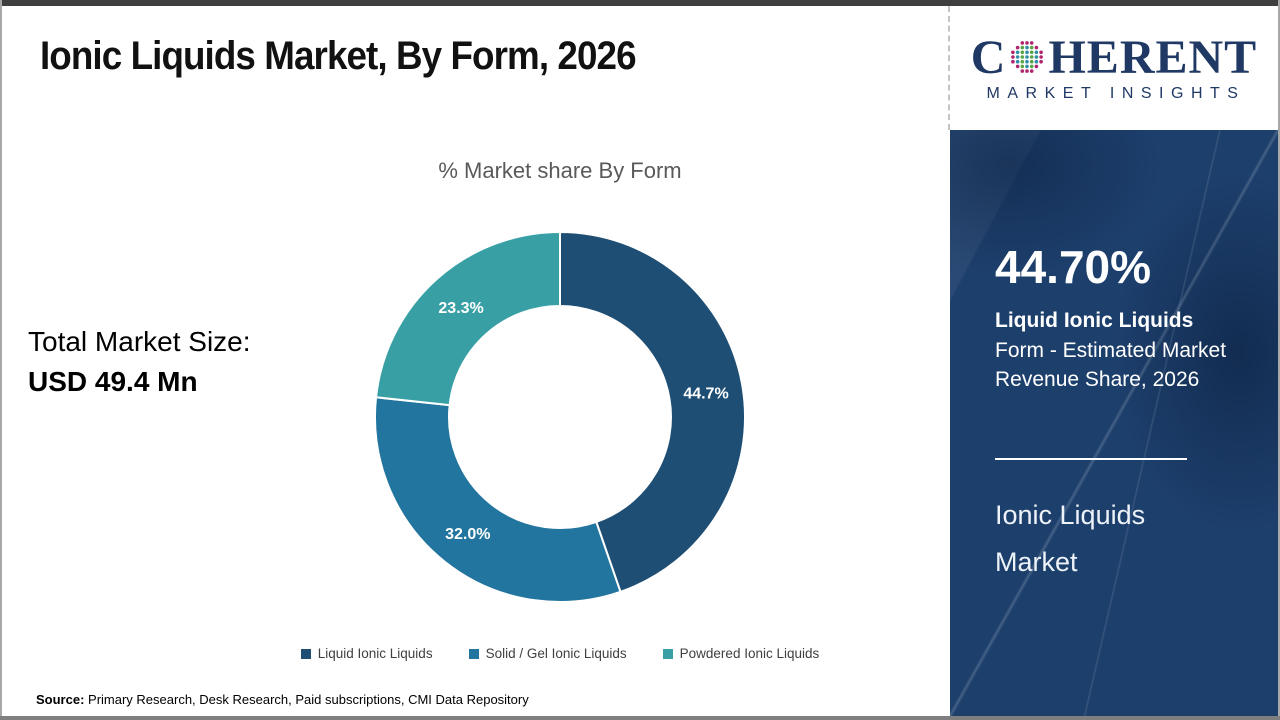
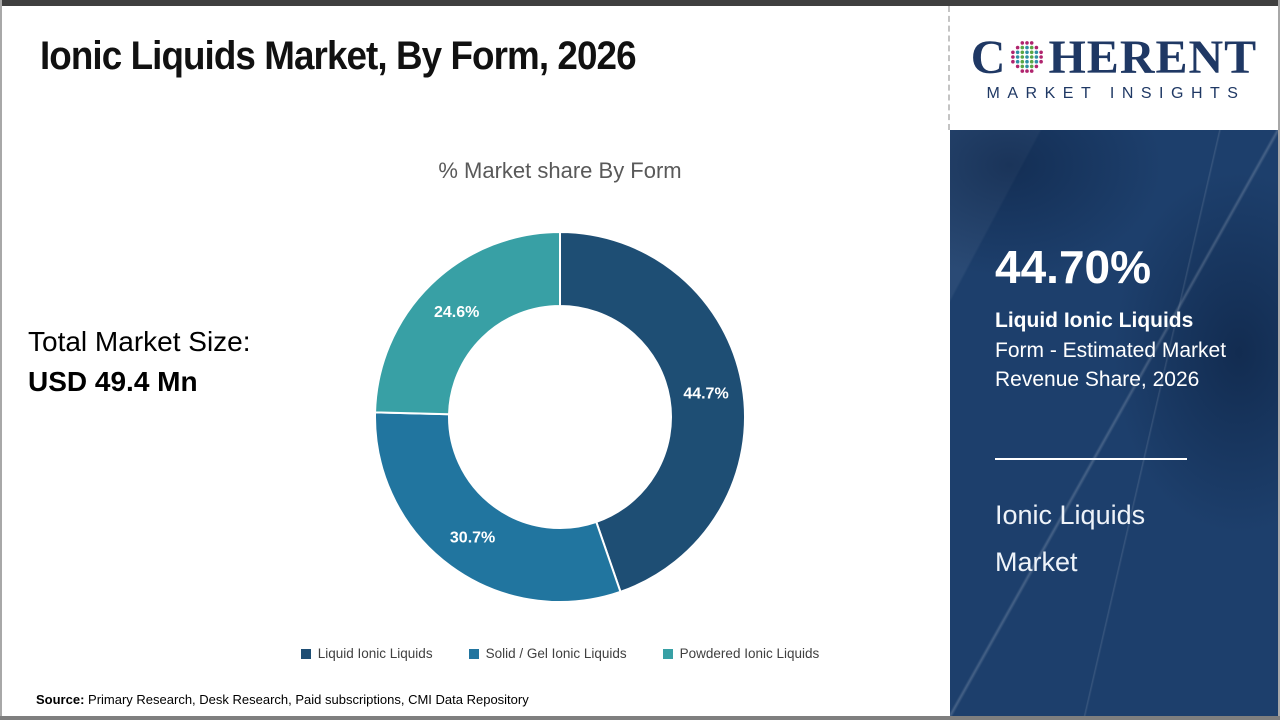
Solid / Gel Ionic Liquids: 32.0% -> 30.7%
Powdered Ionic Liquids: 23.3% -> 24.6%
